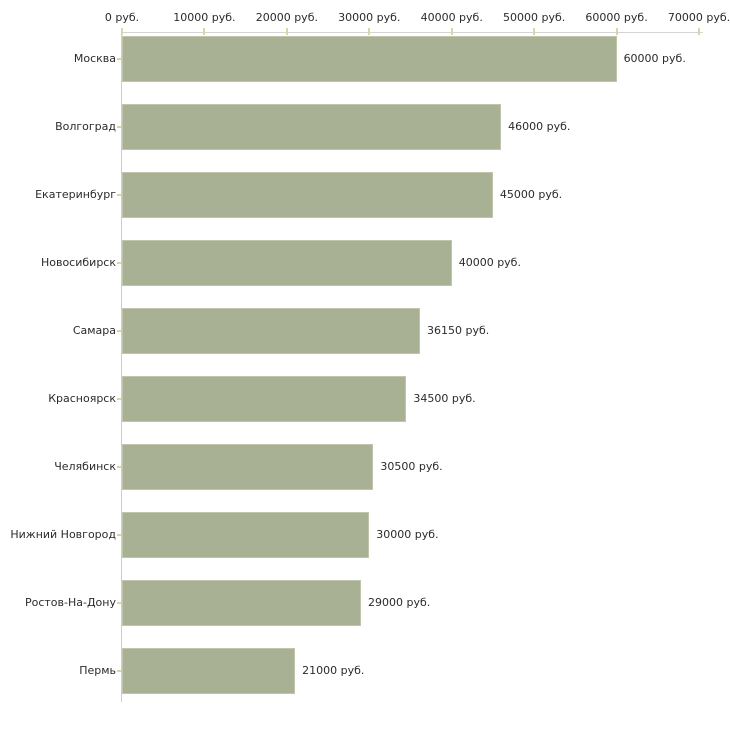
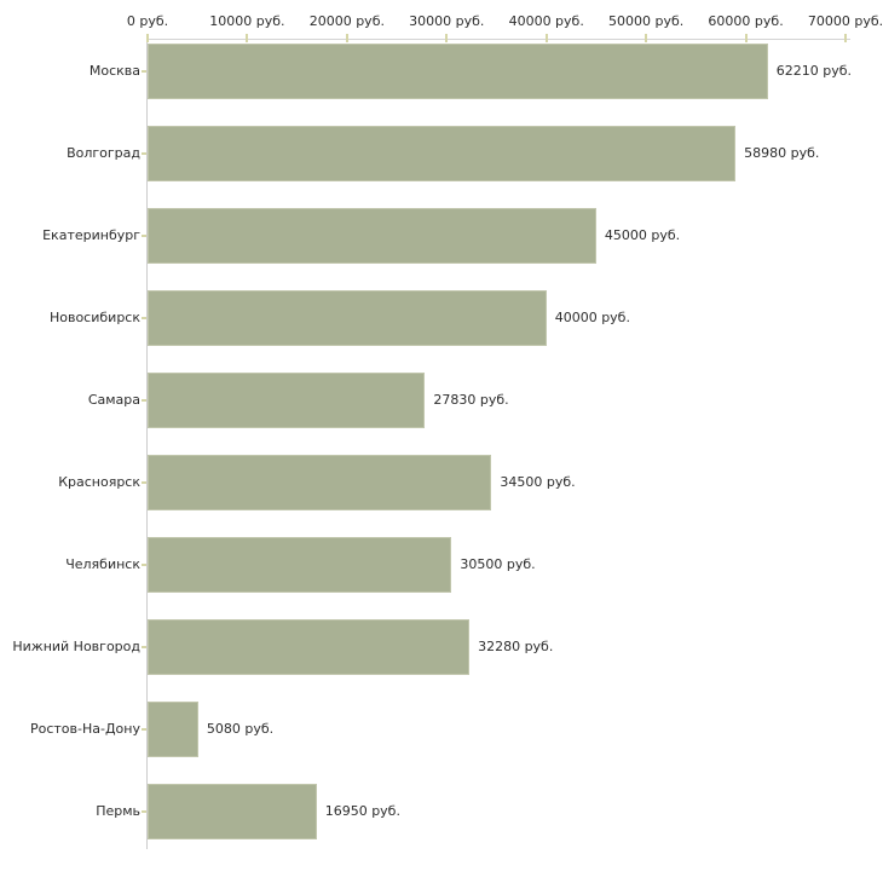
Москва: 60000 -> 62210
Волгоград: 46000 -> 58980
Самара: 36150 -> 27830
Нижний Новгород: 30000 -> 32280
Ростов-На-Дону: 29000 -> 5080
Пермь: 21000 -> 16950
